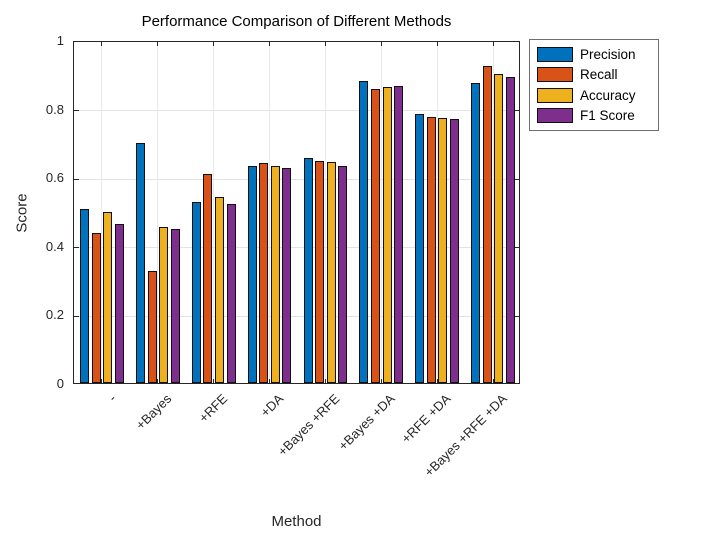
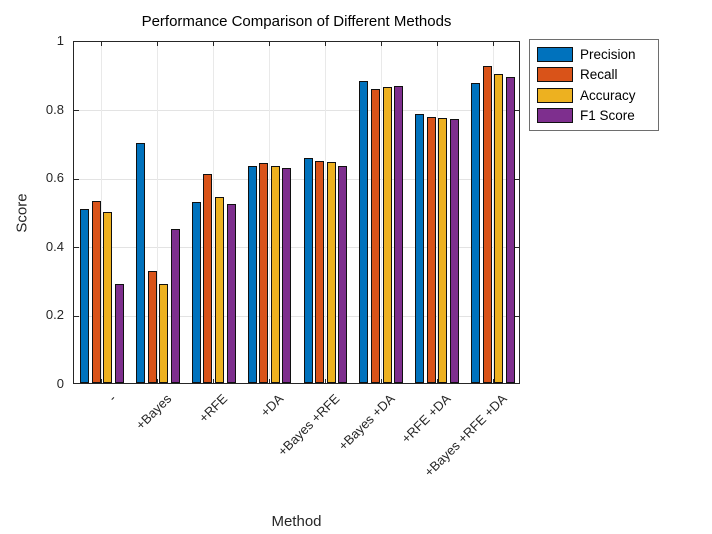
Recall/-: 0.44 -> 0.53
F1 Score/-: 0.46 -> 0.29
Accuracy/+Bayes: 0.46 -> 0.29
